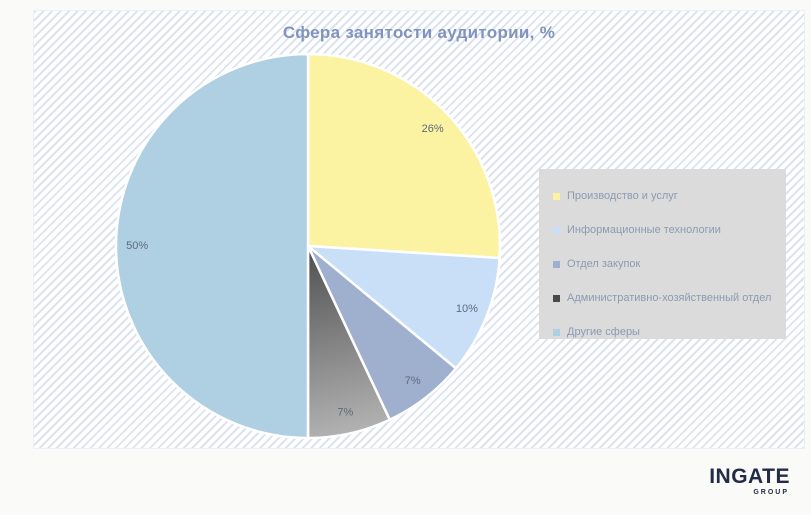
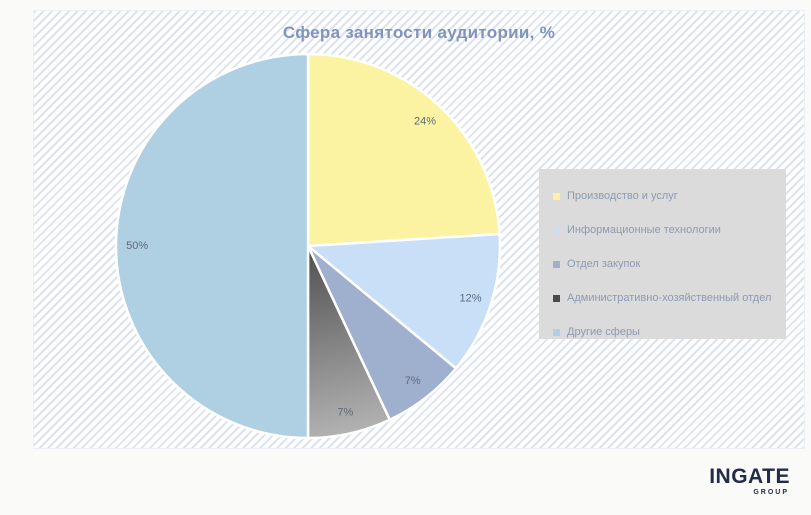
Производство и услуг: 26% -> 24%
Информационные технологии: 10% -> 12%
